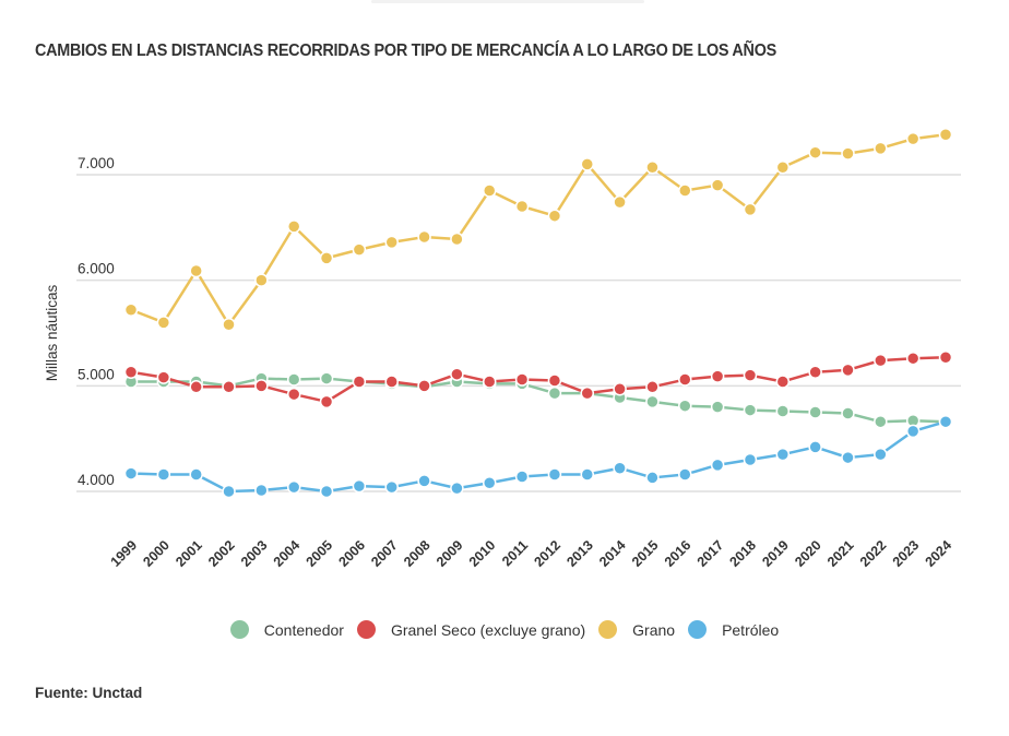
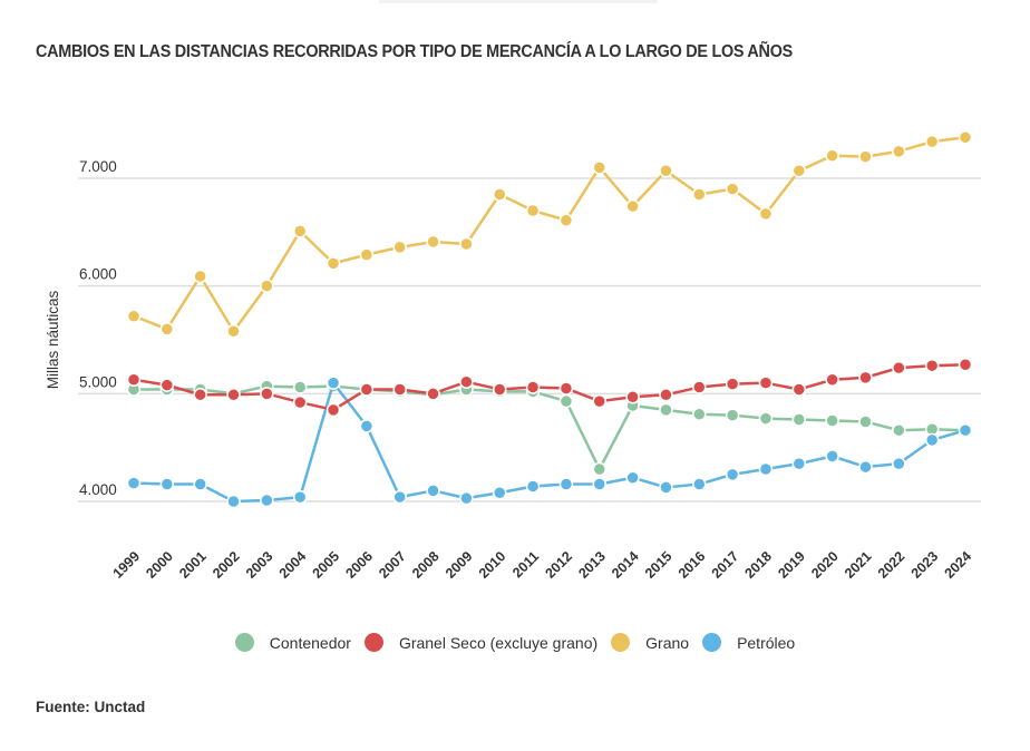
Petróleo/2005: 4000 -> 5100
Petróleo/2006: 4000 -> 4700
Contenedor/2013: 4900 -> 4300
